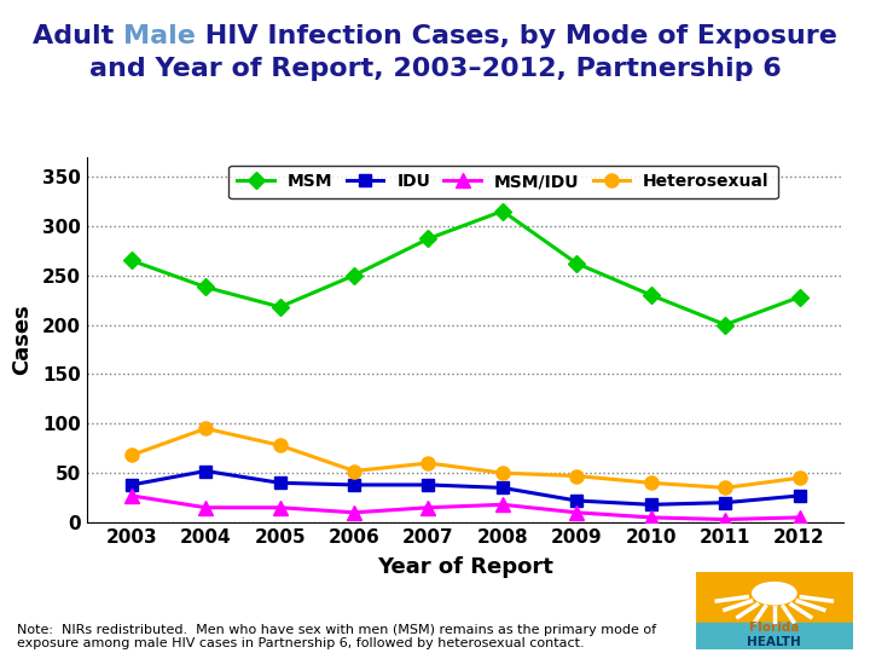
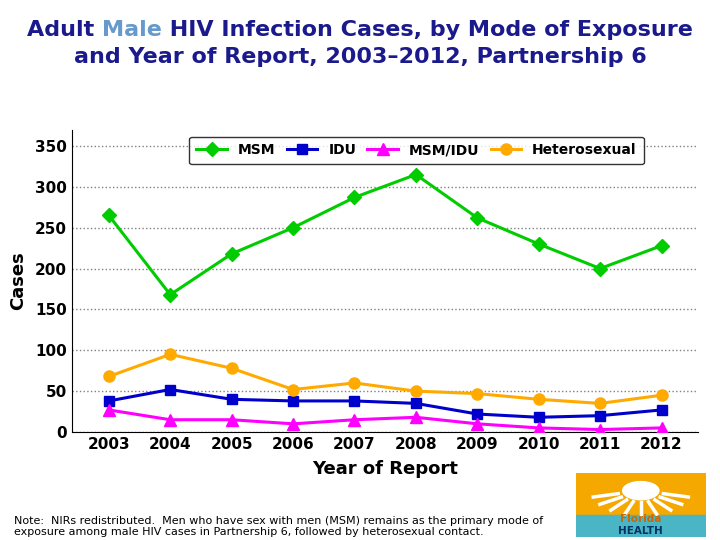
MSM/2004: 238 -> 168
